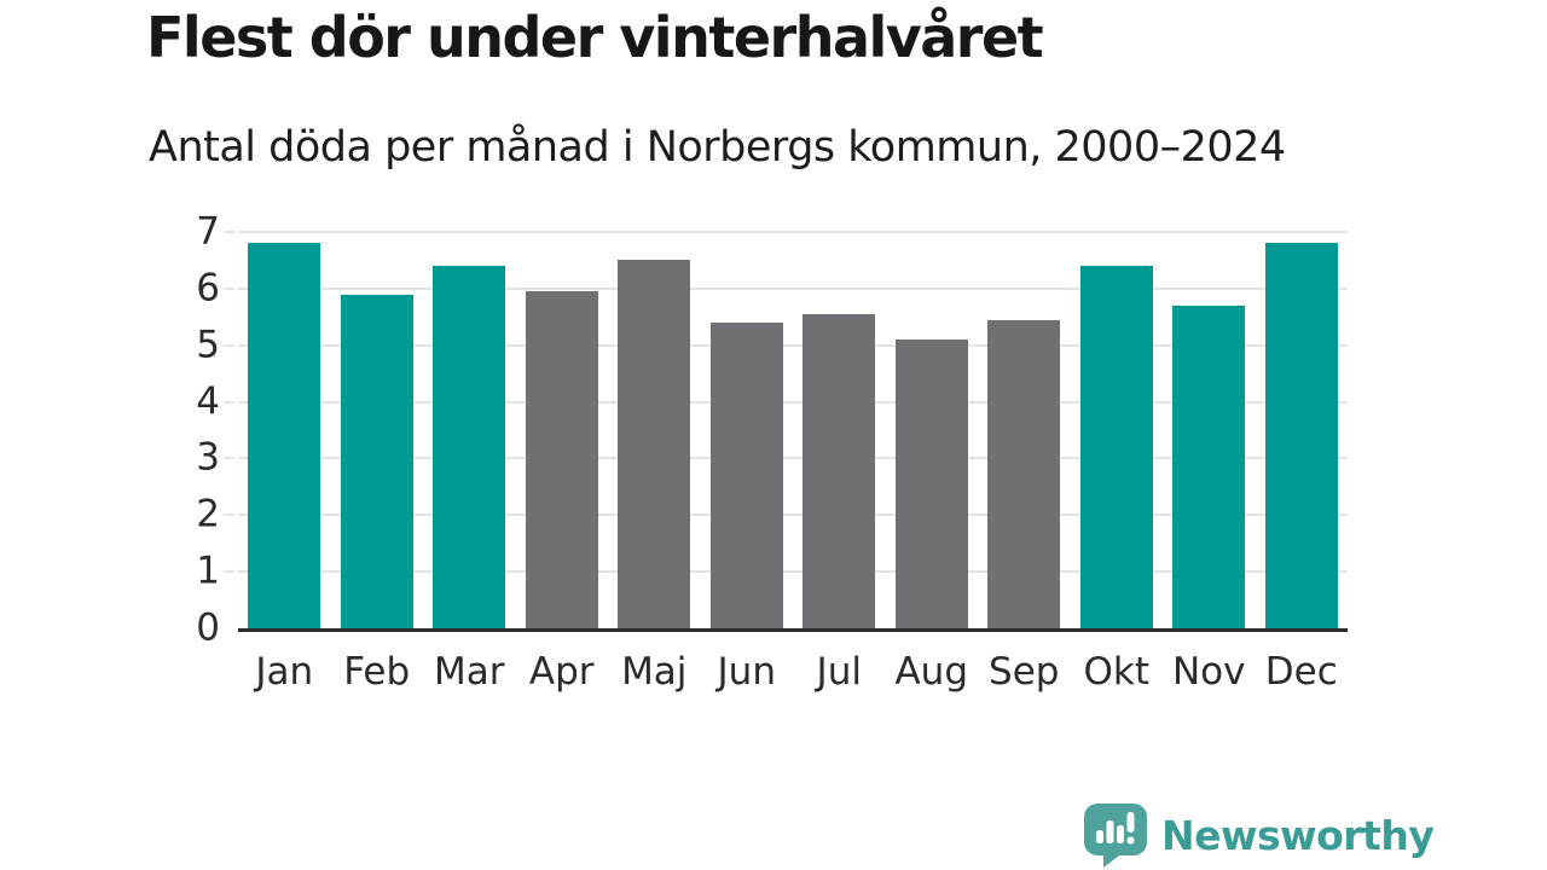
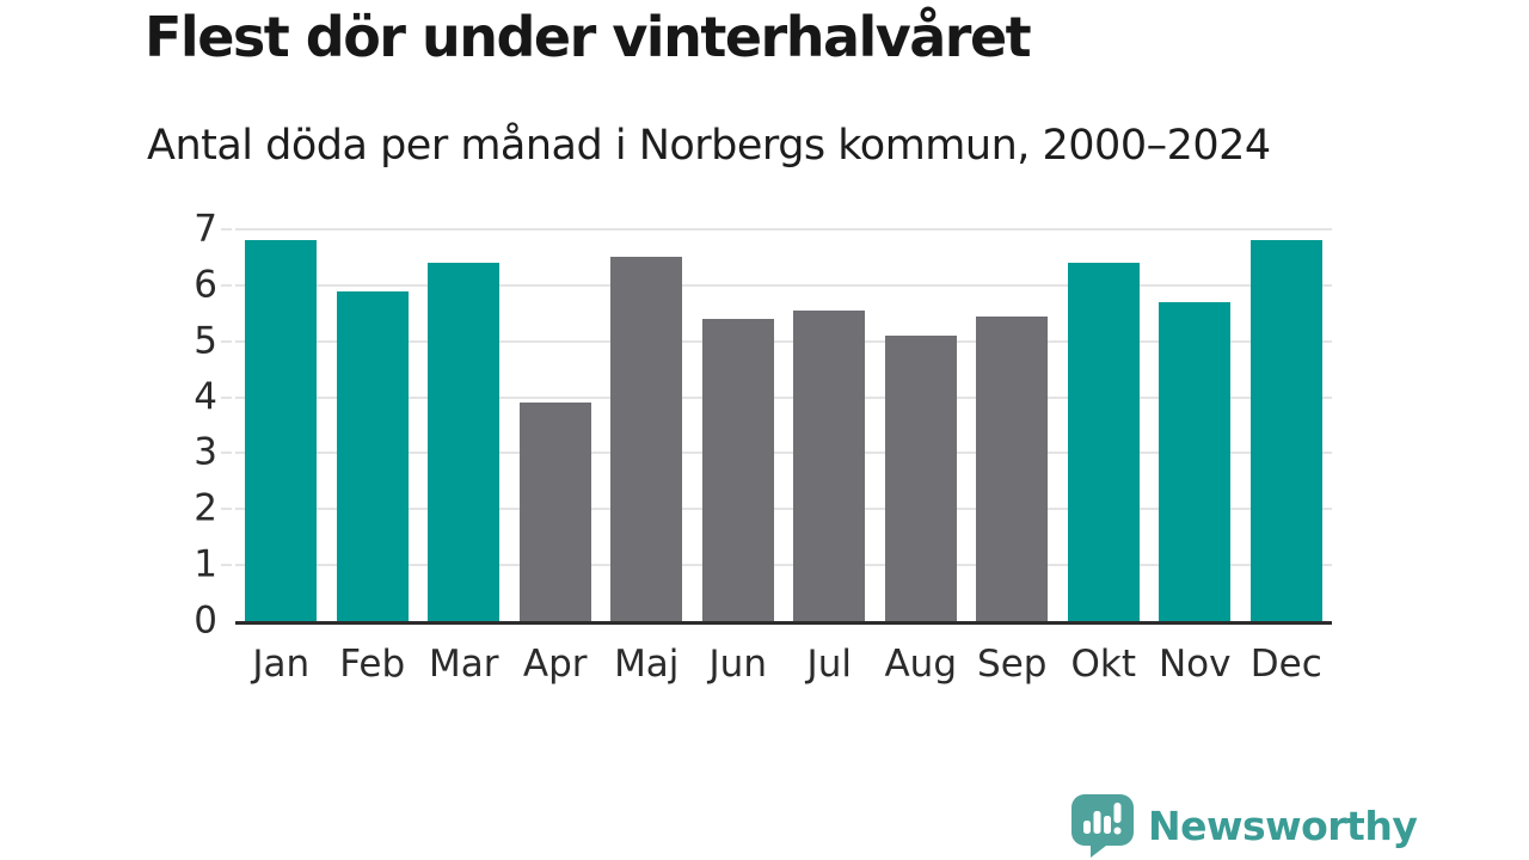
Apr: 6.0 -> 3.9
